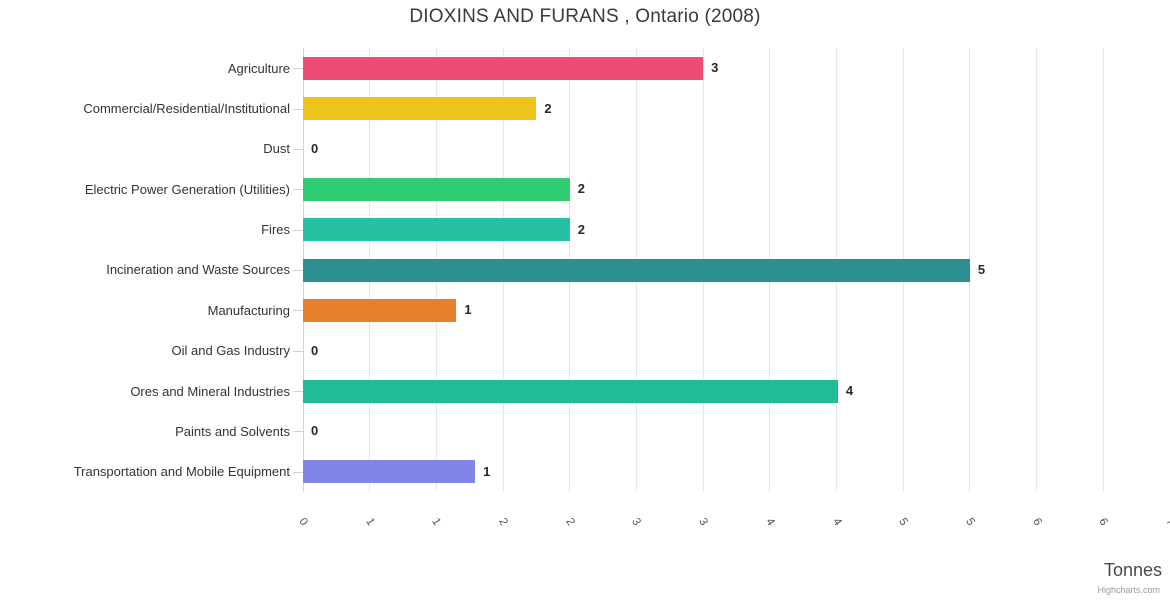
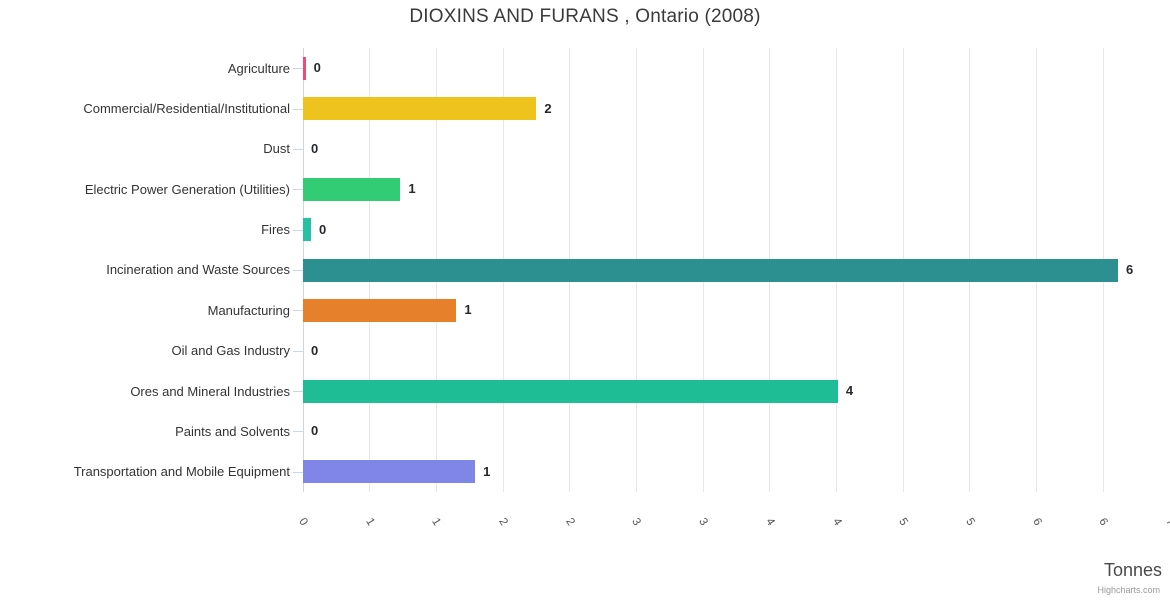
Agriculture: 3 -> 0
Electric Power Generation (Utilities): 2 -> 1
Fires: 2 -> 0
Incineration and Waste Sources: 5 -> 6
